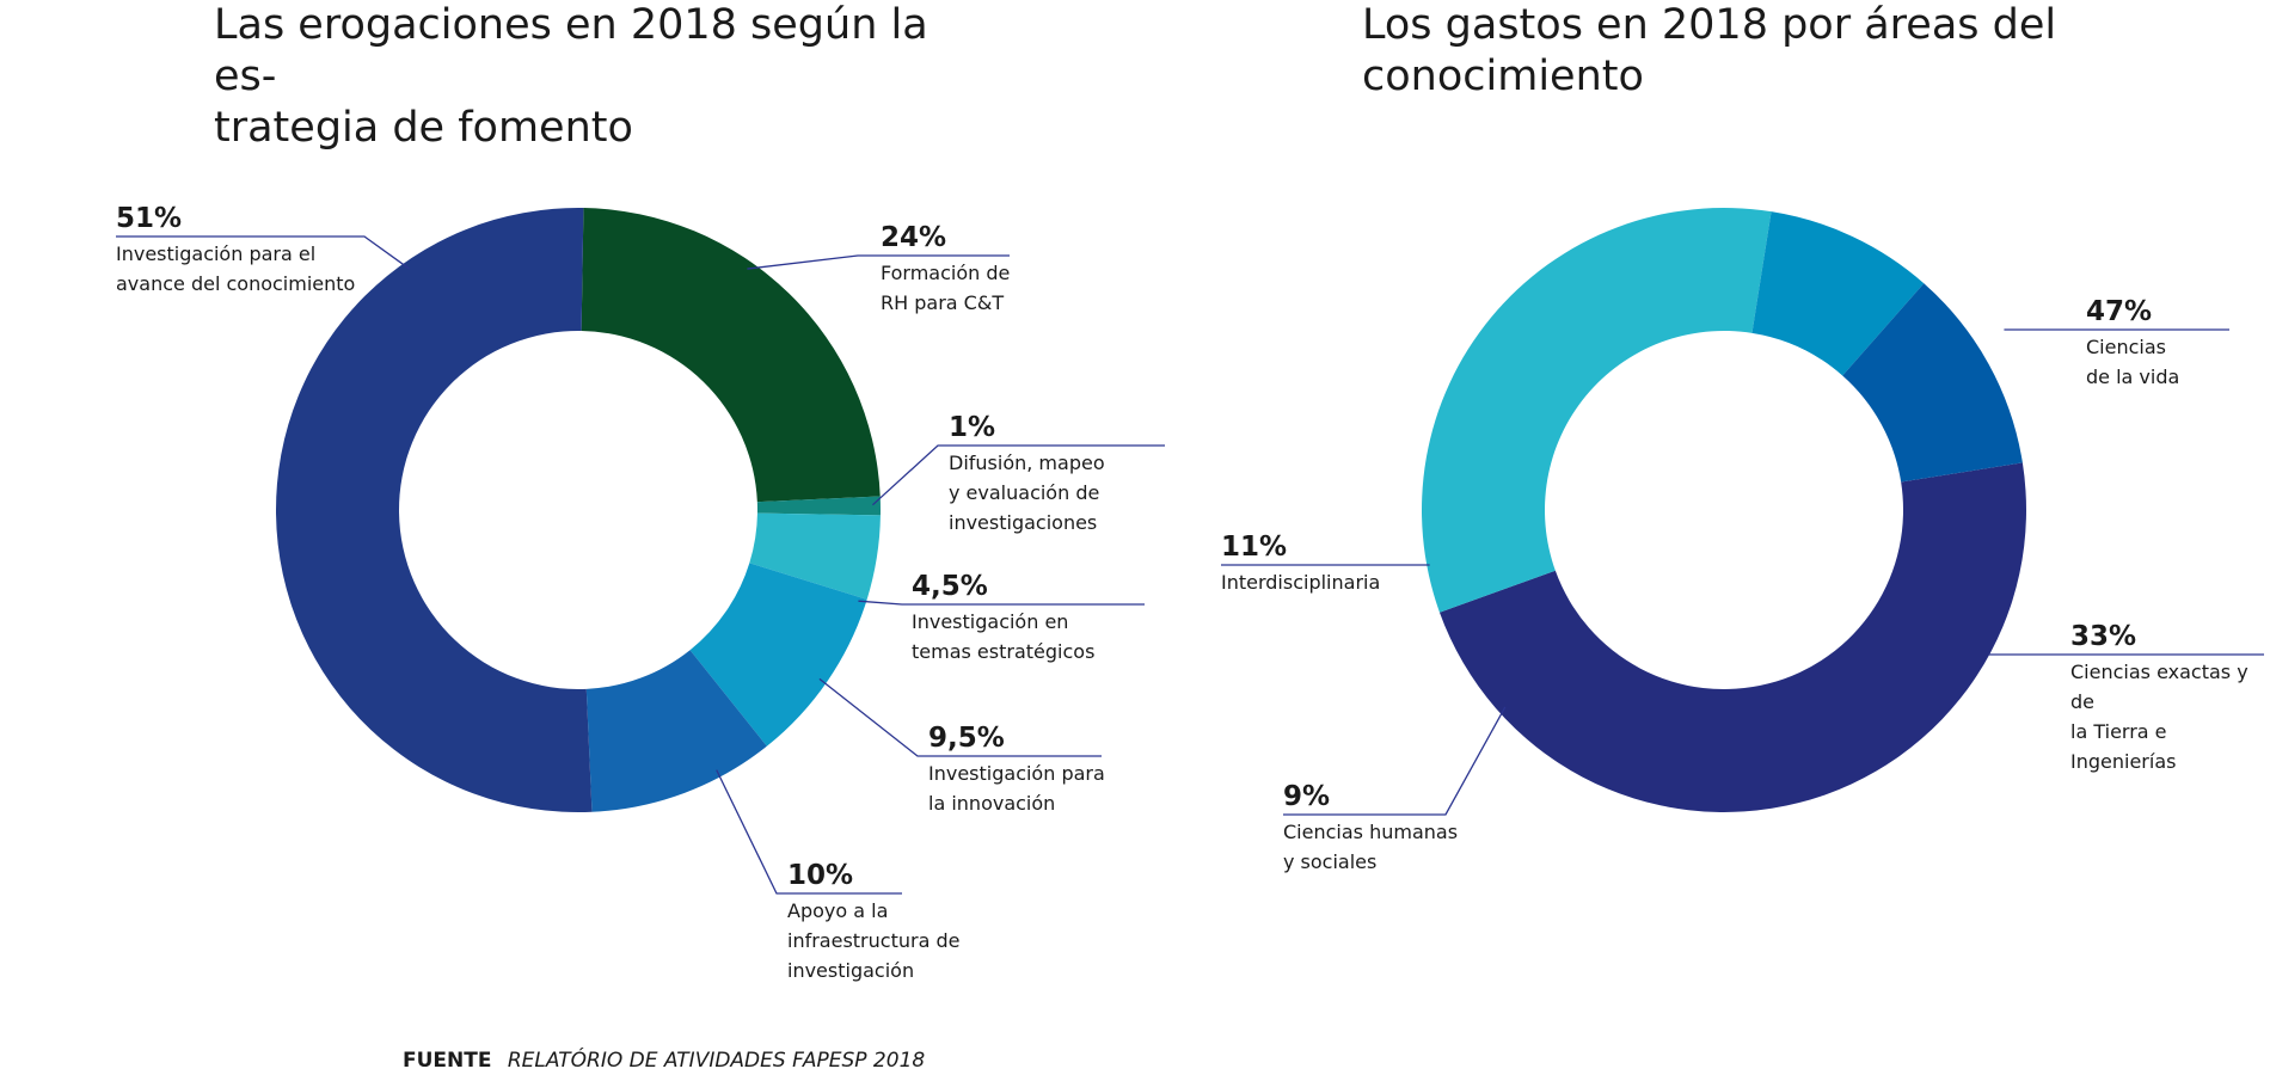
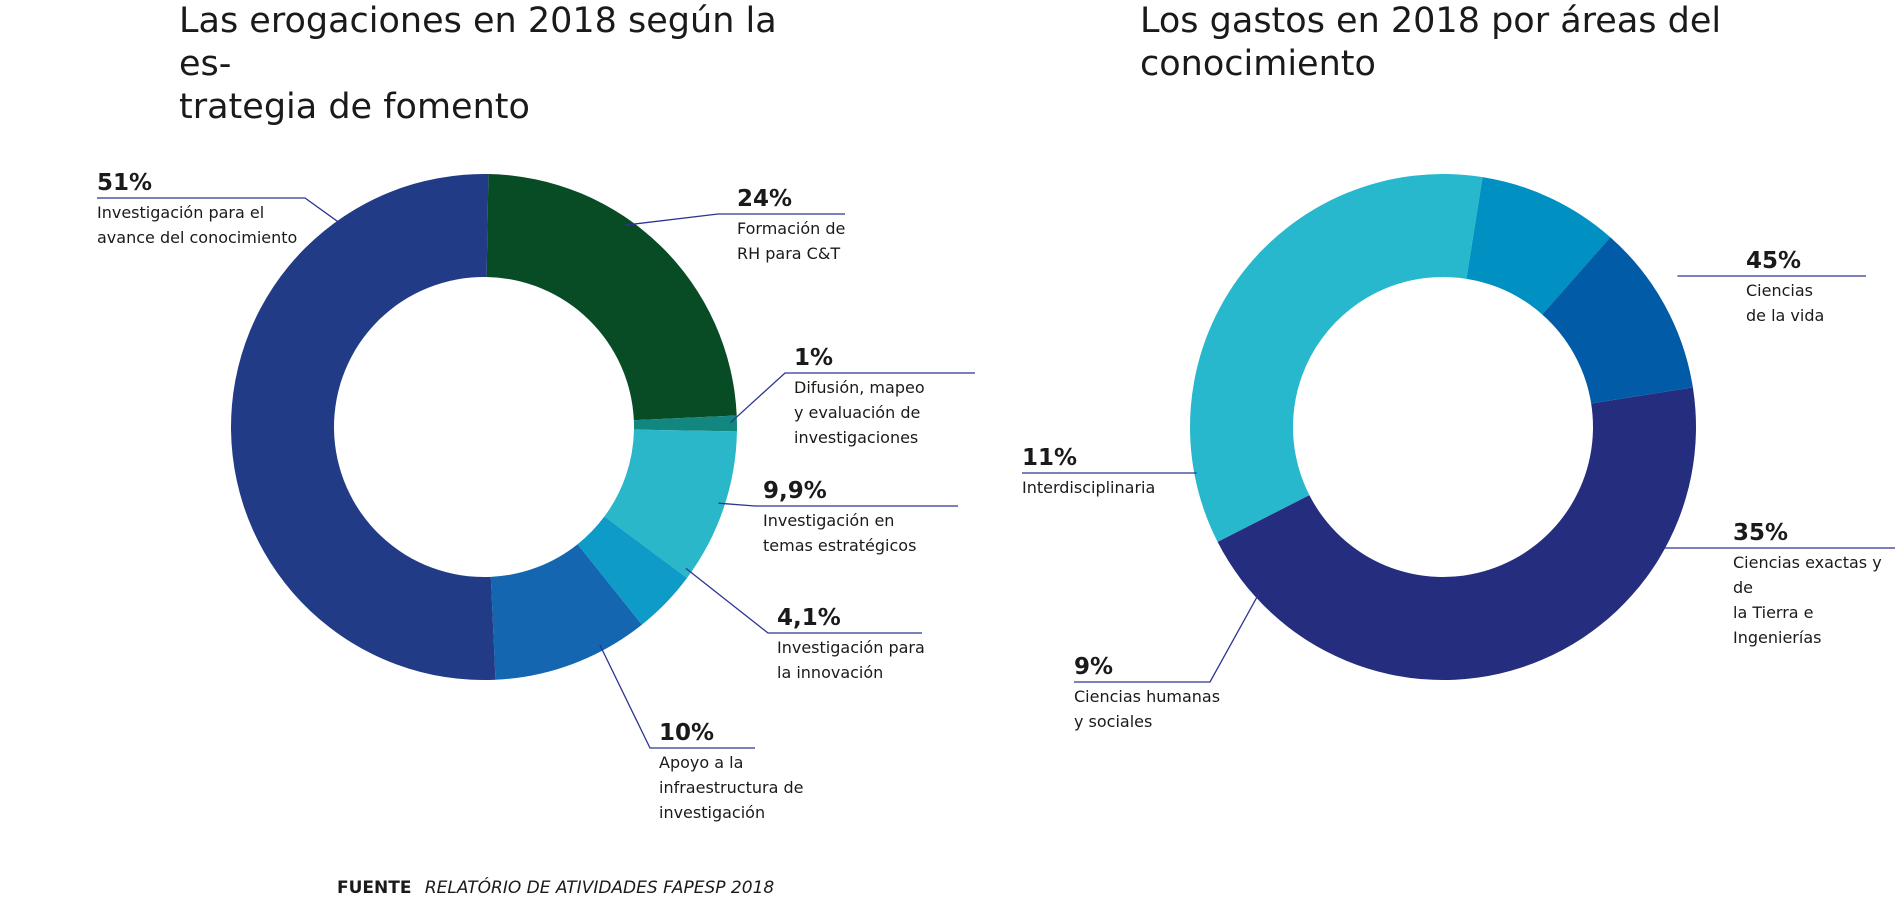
Las erogaciones en 2018 según la es-trategia de fomento/Investigación en temas estratégicos: 4,5% -> 9,9%
Las erogaciones en 2018 según la es-trategia de fomento/Investigación para la innovación: 9,5% -> 4,1%
Los gastos en 2018 por áreas del conocimiento/Ciencias de la vida: 47% -> 45%
Los gastos en 2018 por áreas del conocimiento/Ciencias exactas y de la Tierra e Ingenierías: 33% -> 35%
